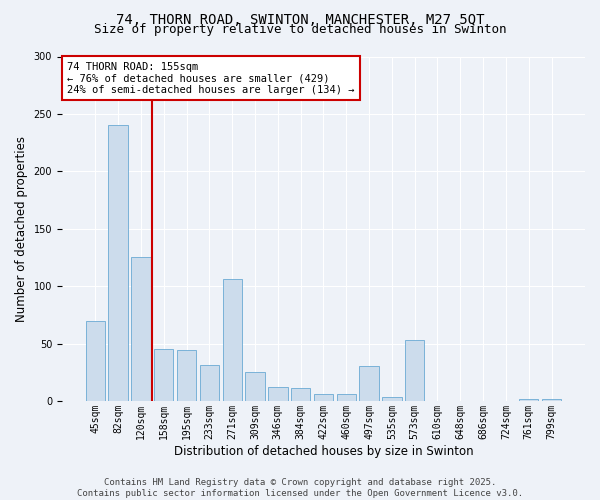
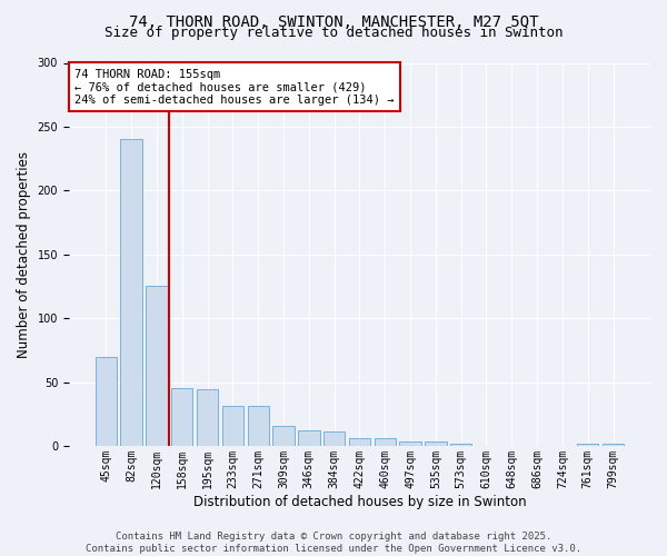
271sqm: 106 -> 31
309sqm: 25 -> 16
497sqm: 30 -> 3
573sqm: 53 -> 2
